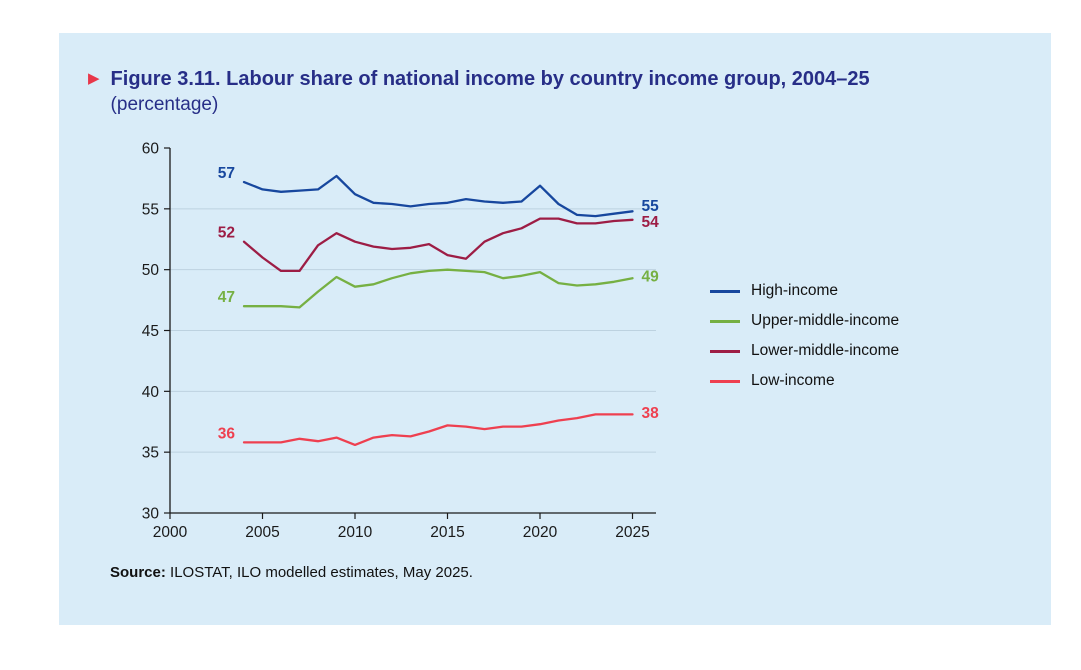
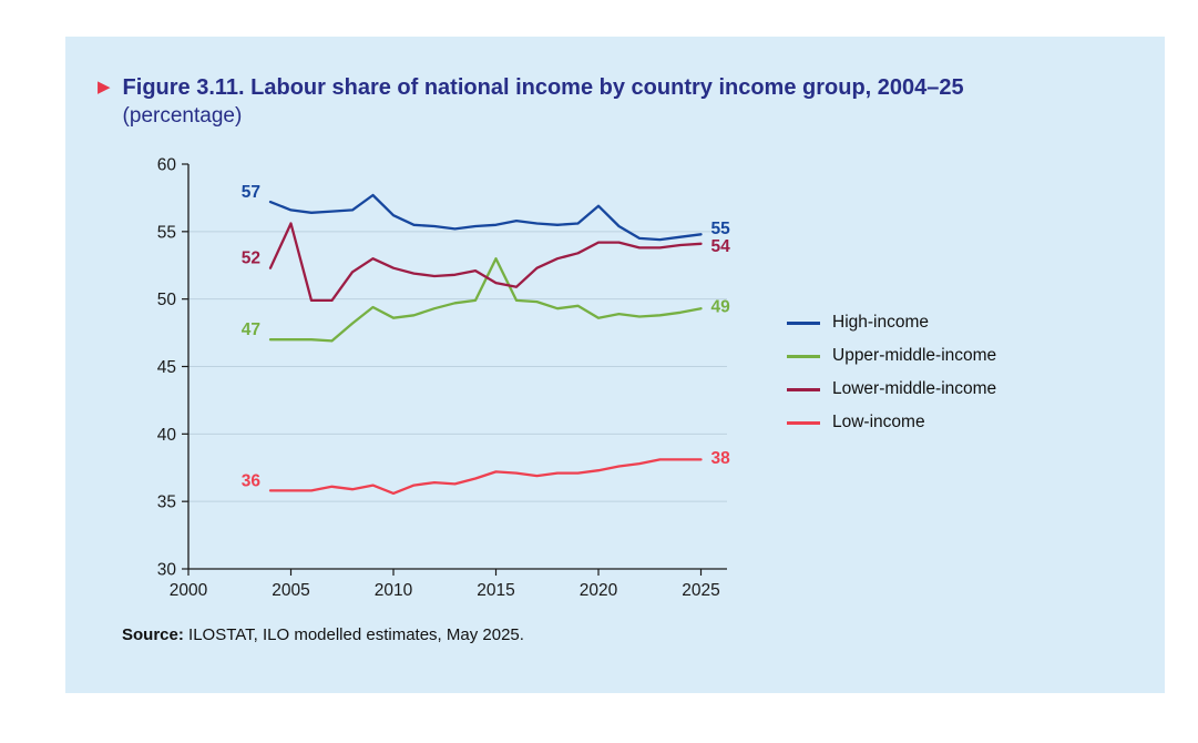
Lower-middle-income/2005: 51.0 -> 55.6
Upper-middle-income/2015: 50.0 -> 53.0
Upper-middle-income/2020: 49.8 -> 48.6
